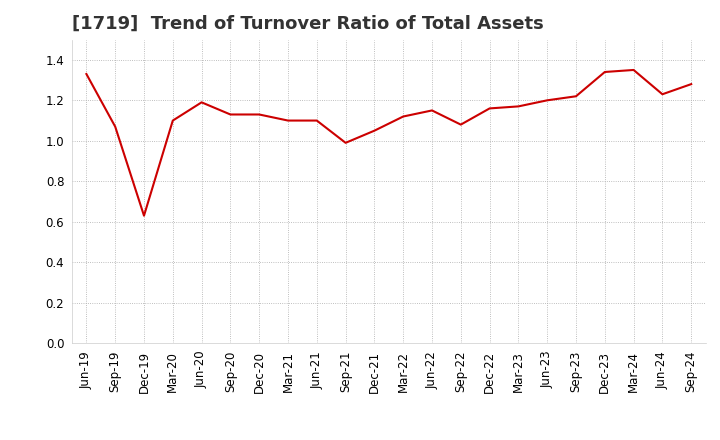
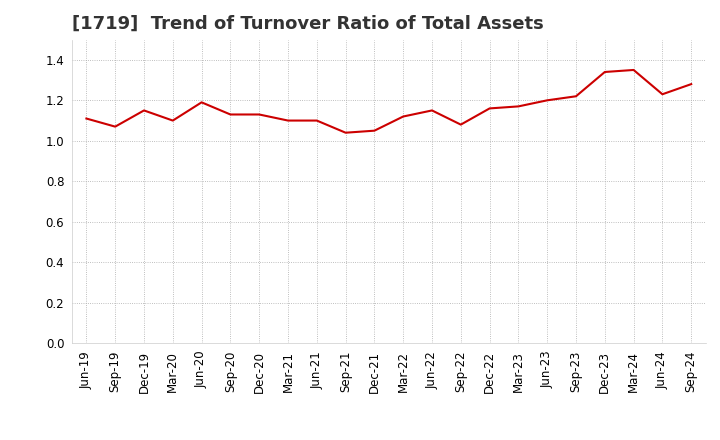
Jun-19: 1.33 -> 1.11
Dec-19: 0.63 -> 1.15
Sep-21: 0.99 -> 1.04
